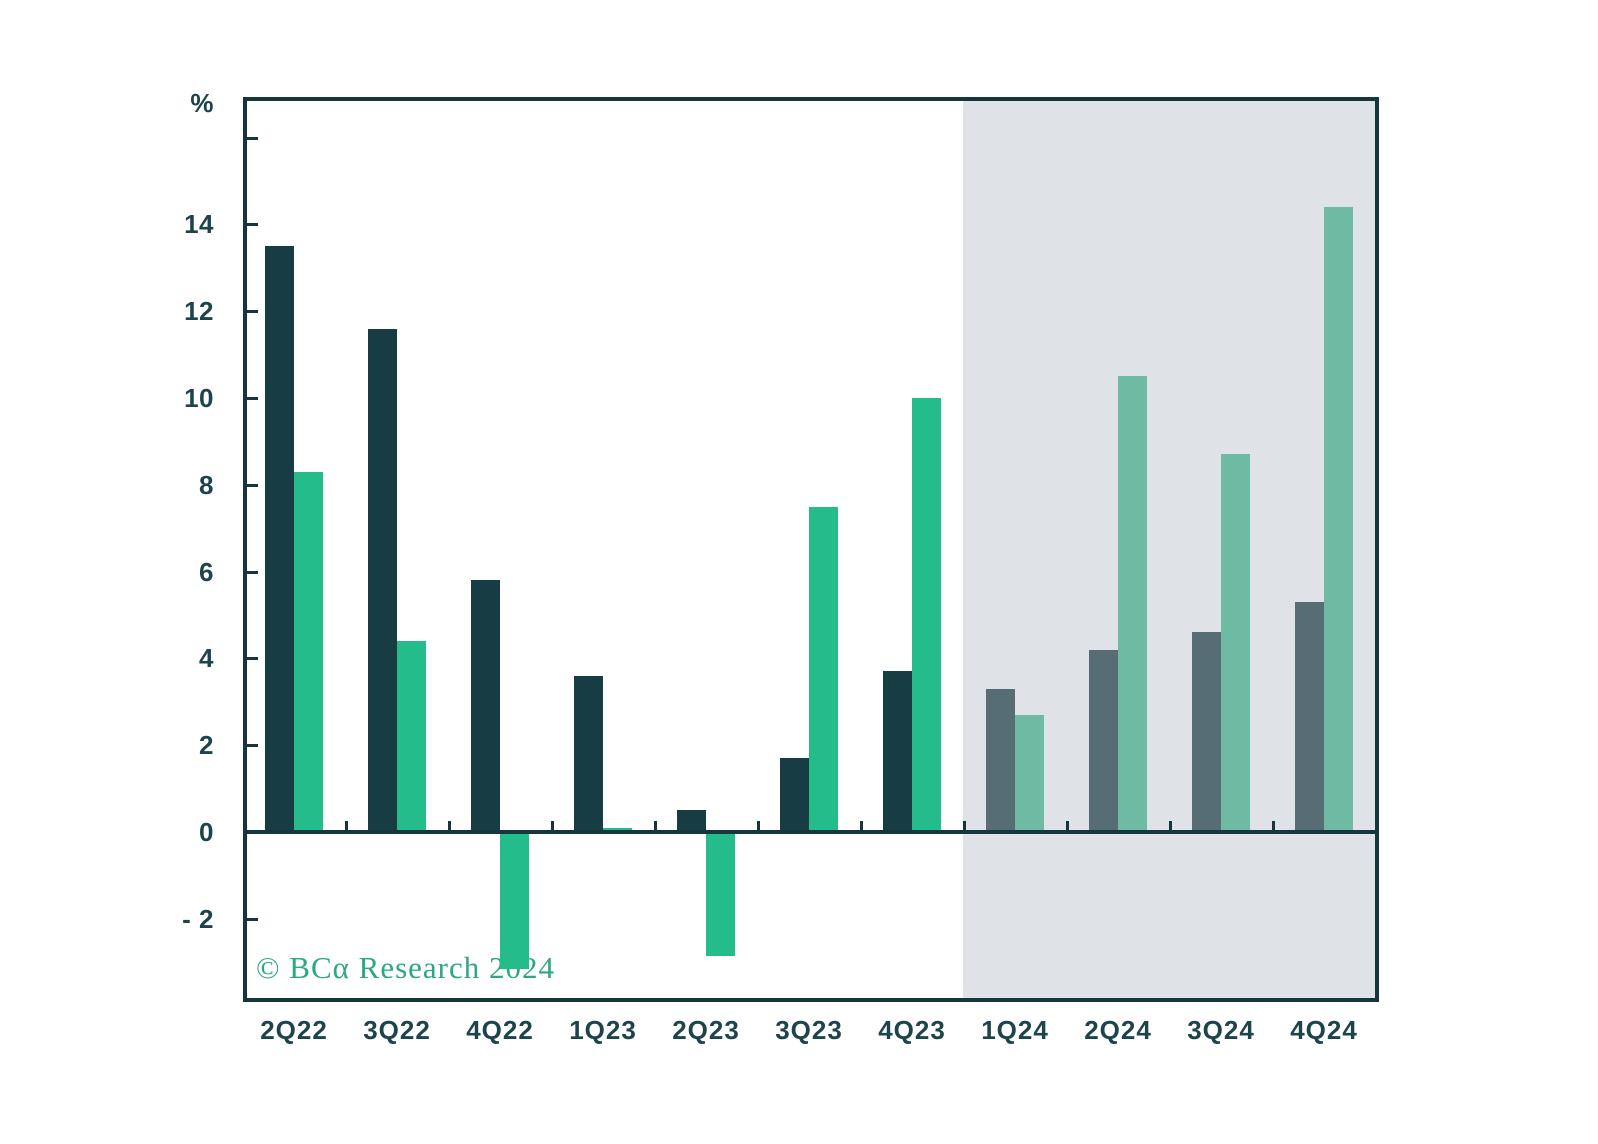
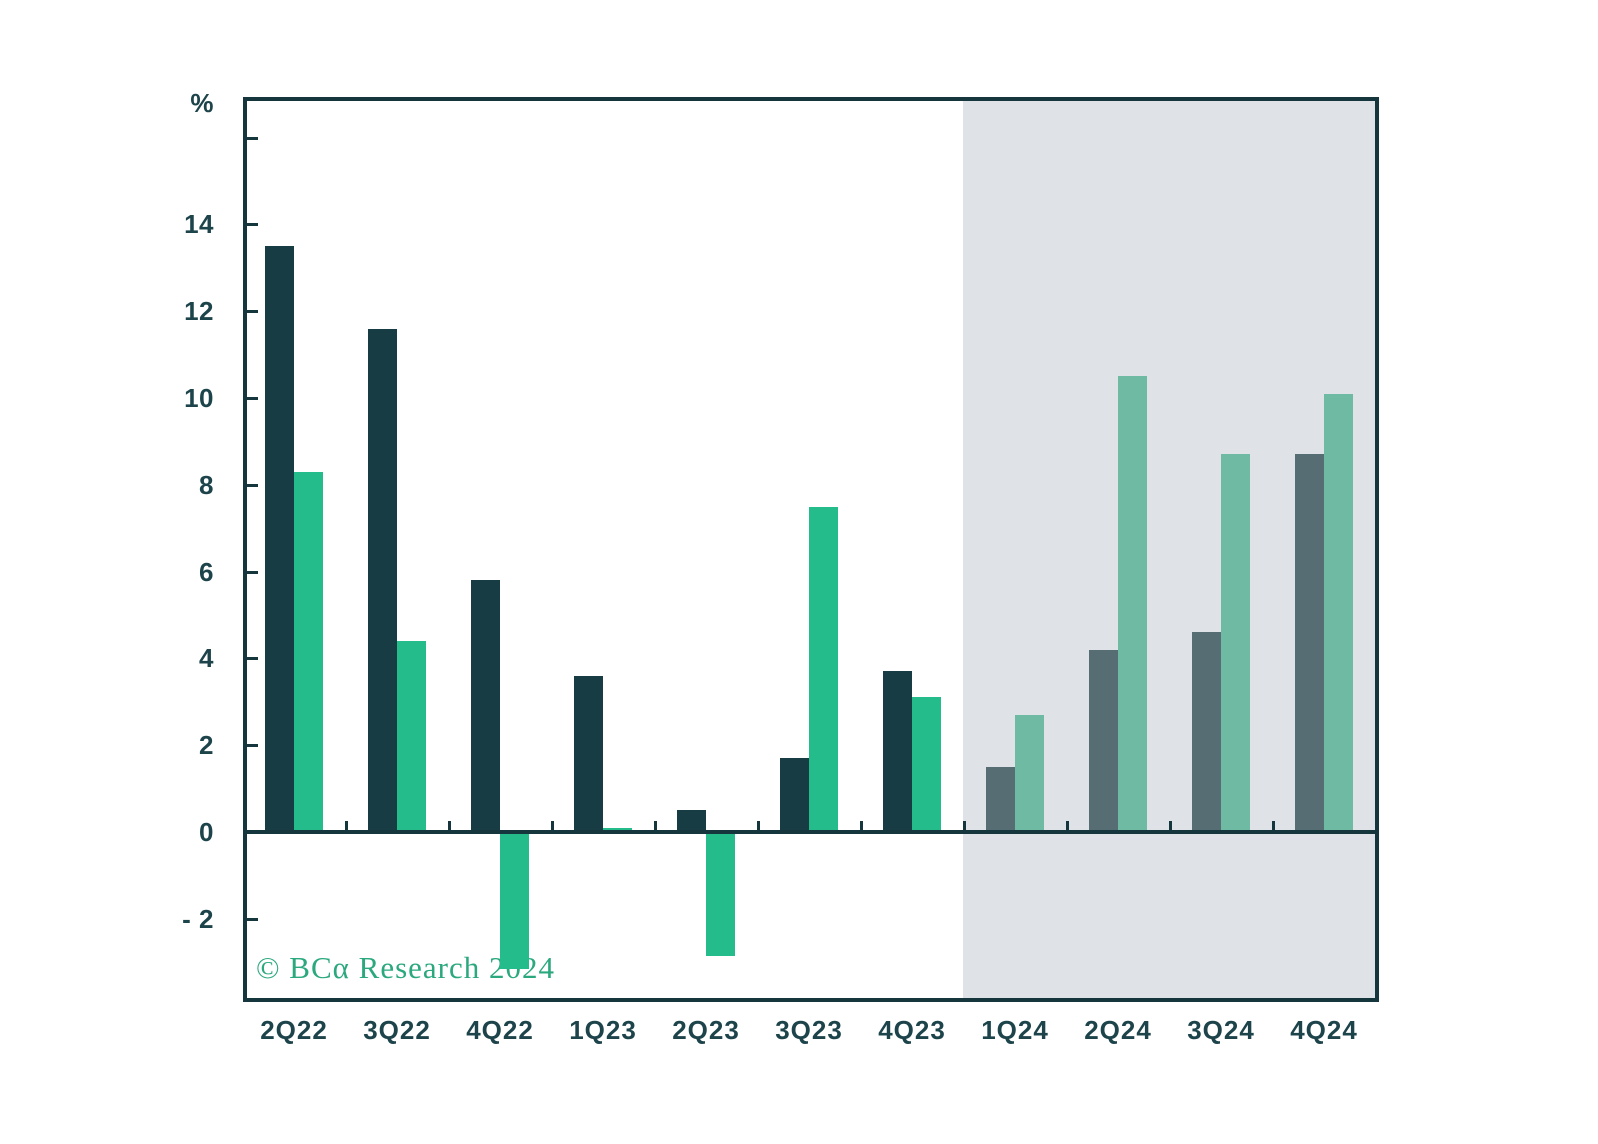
EARNINGS/4Q23: 10.0 -> 3.1
REVENUE/1Q24: 3.3 -> 1.5
REVENUE/4Q24: 5.3 -> 8.7
EARNINGS/4Q24: 14.4 -> 10.1
